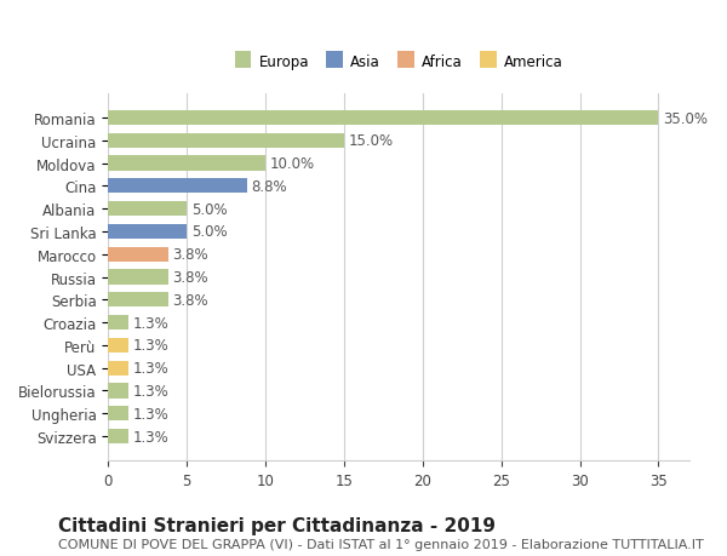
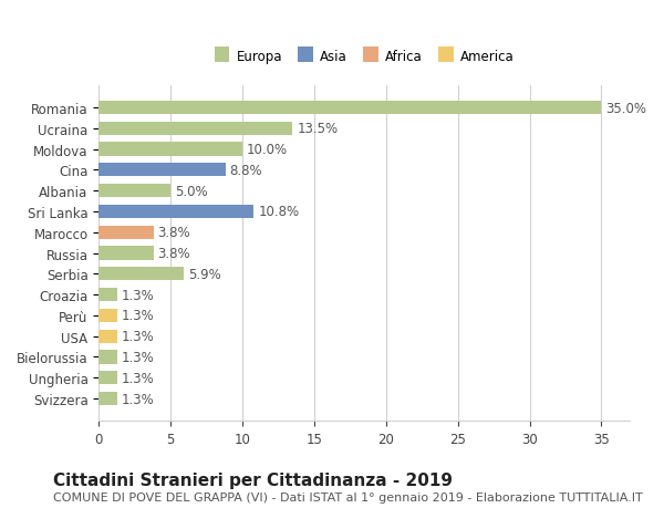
Ucraina: 15.0% -> 13.5%
Sri Lanka: 5.0% -> 10.8%
Serbia: 3.8% -> 5.9%
